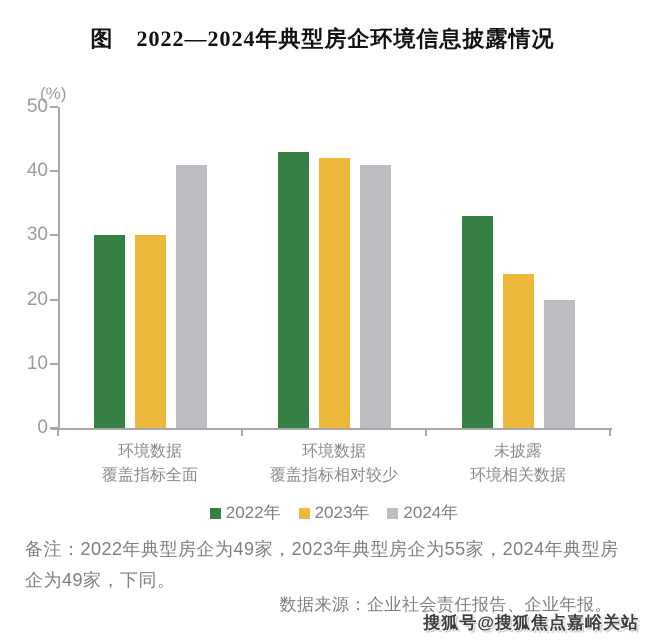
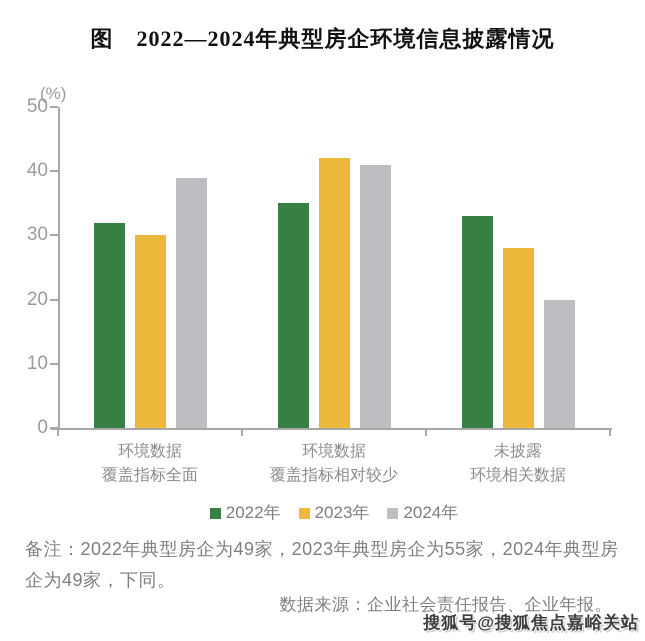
2022年/环境数据 覆盖指标全面: 30 -> 32
2024年/环境数据 覆盖指标全面: 41 -> 39
2022年/环境数据 覆盖指标相对较少: 43 -> 35
2023年/未披露 环境相关数据: 24 -> 28
